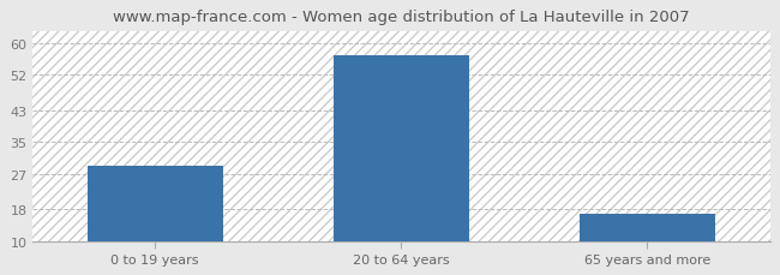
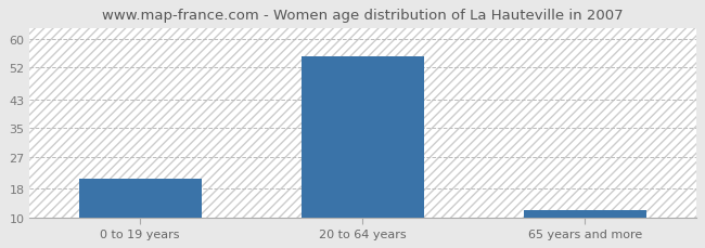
0 to 19 years: 29 -> 21
20 to 64 years: 57 -> 55
65 years and more: 17 -> 12
